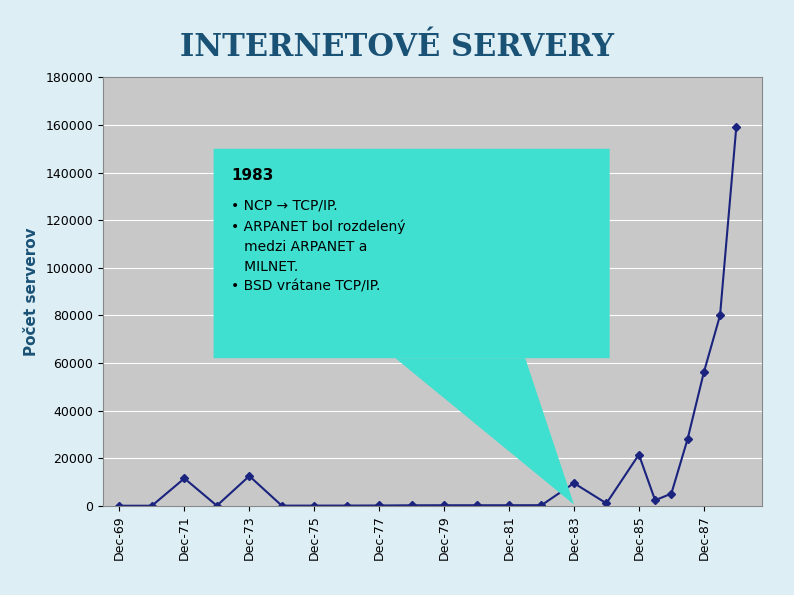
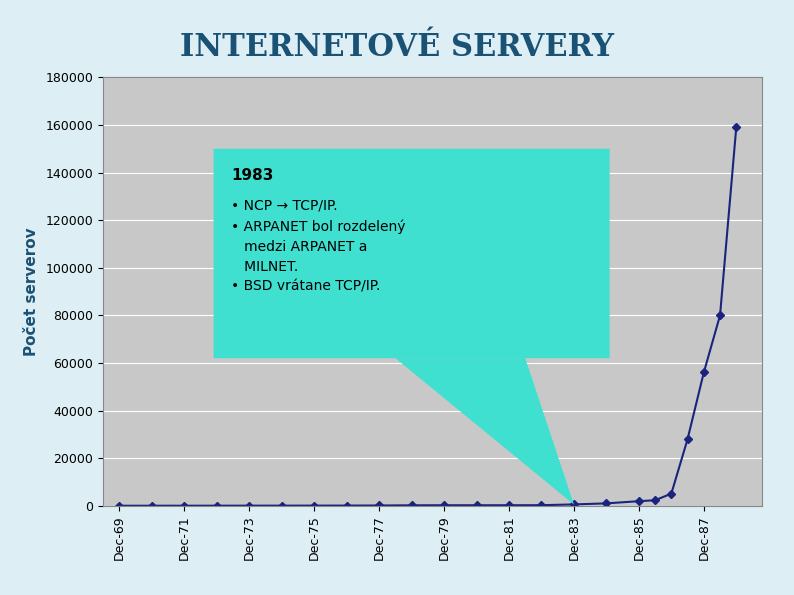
Dec-71: 11500 -> 0
Dec-73: 12500 -> 0
Dec-83: 9500 -> 600
Dec-85: 21500 -> 1900
